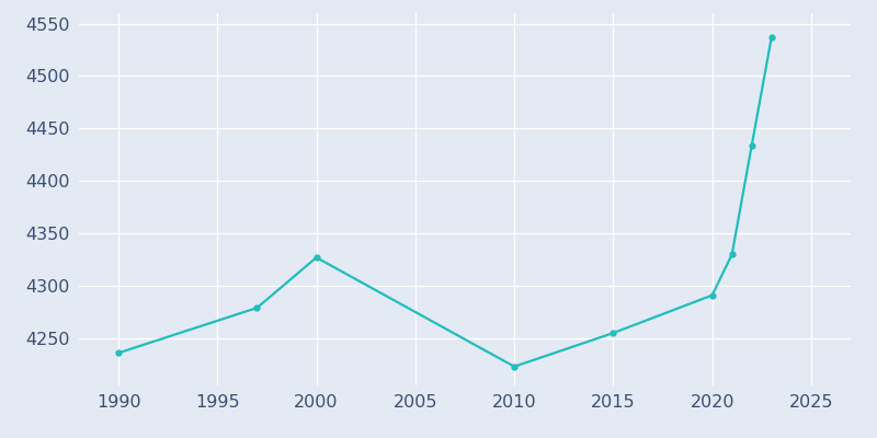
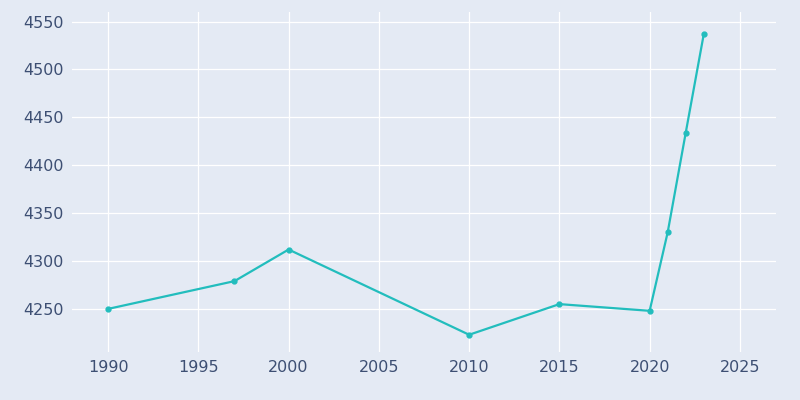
1990: 4236 -> 4250
2000: 4327 -> 4312
2020: 4291 -> 4248
